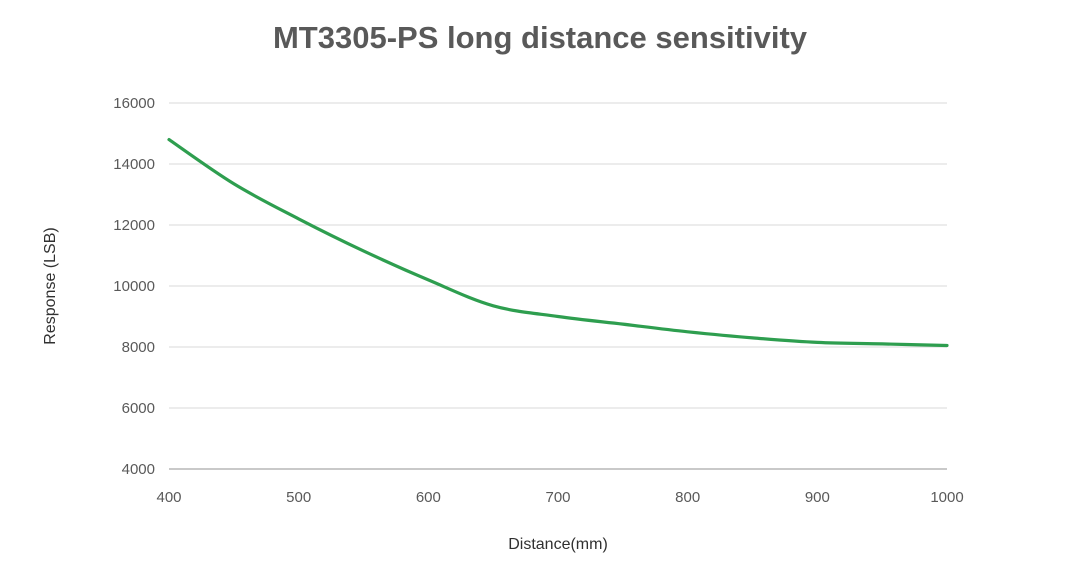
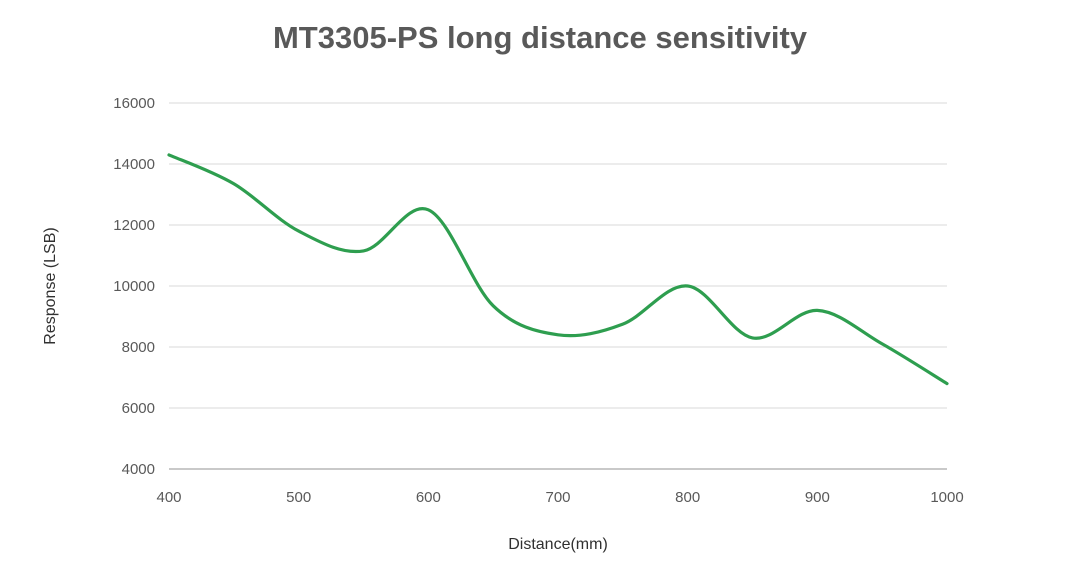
400: 14800 -> 14300
500: 12200 -> 11800
600: 10200 -> 12500
700: 9000 -> 8400
800: 8500 -> 10000
900: 8200 -> 9200
1000: 8000 -> 6800
